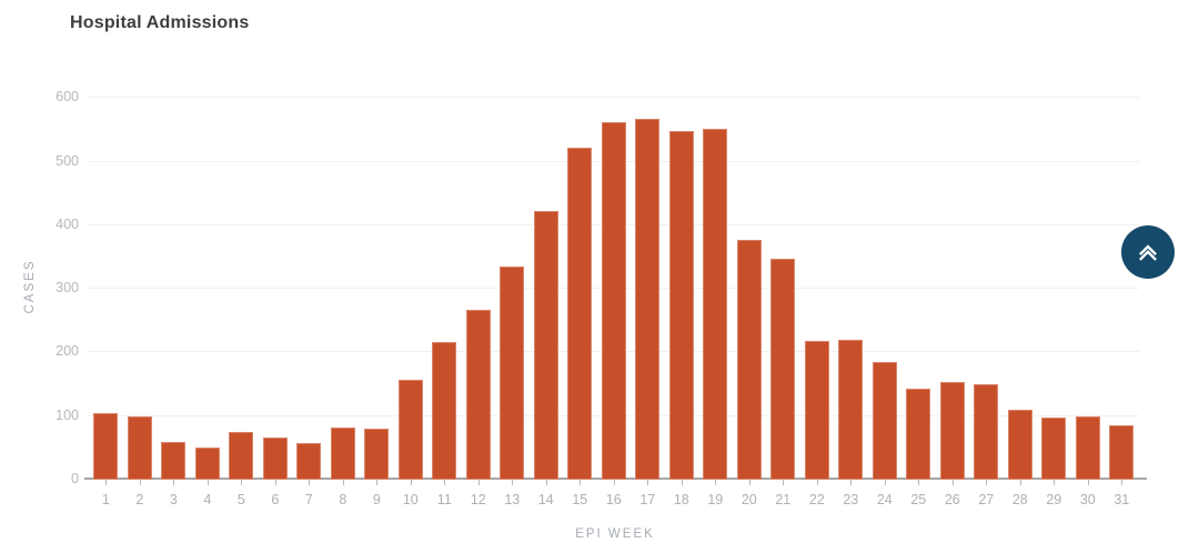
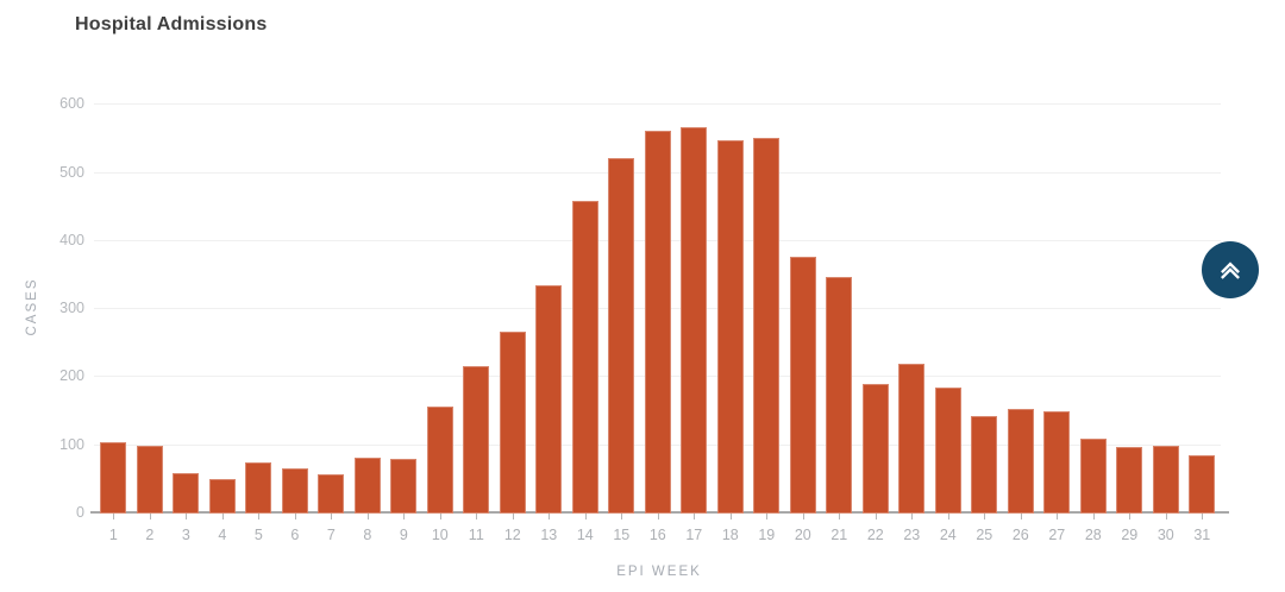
14: 420 -> 460
22: 220 -> 190
